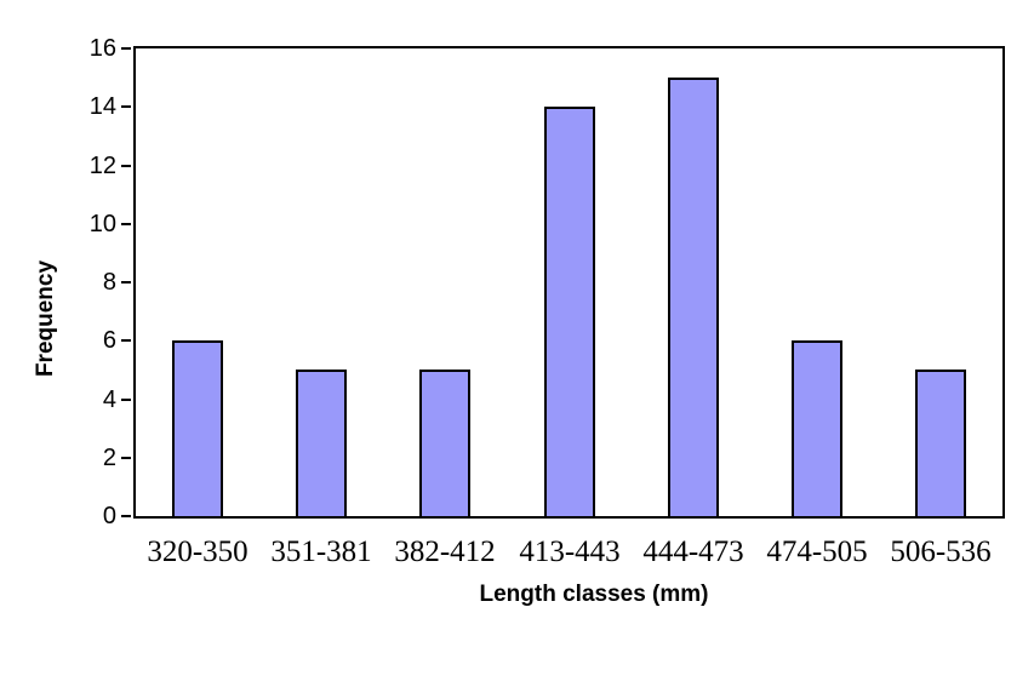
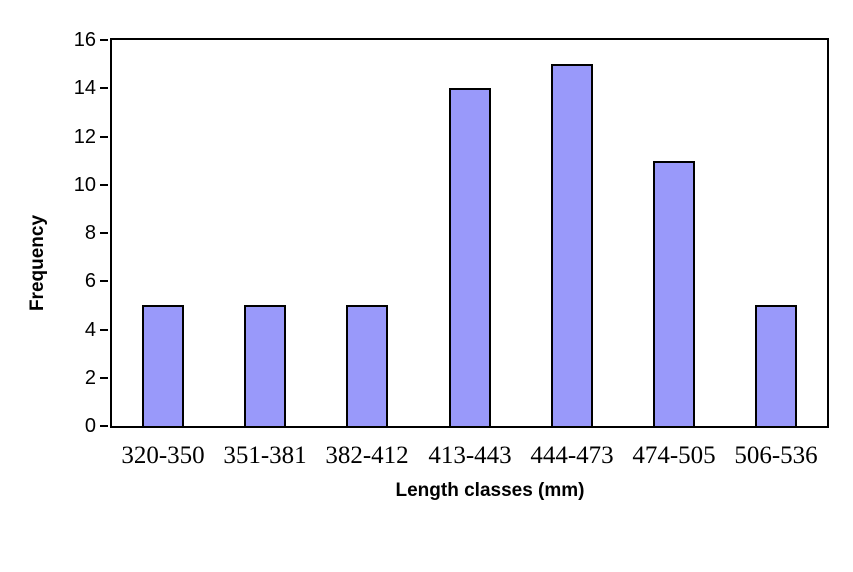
320-350: 6 -> 5
474-505: 6 -> 11
